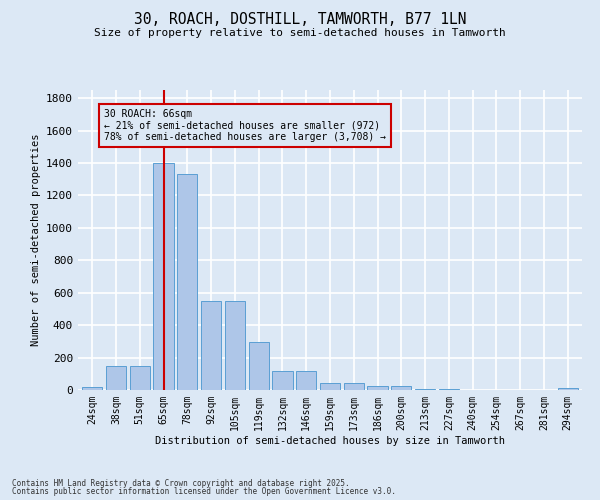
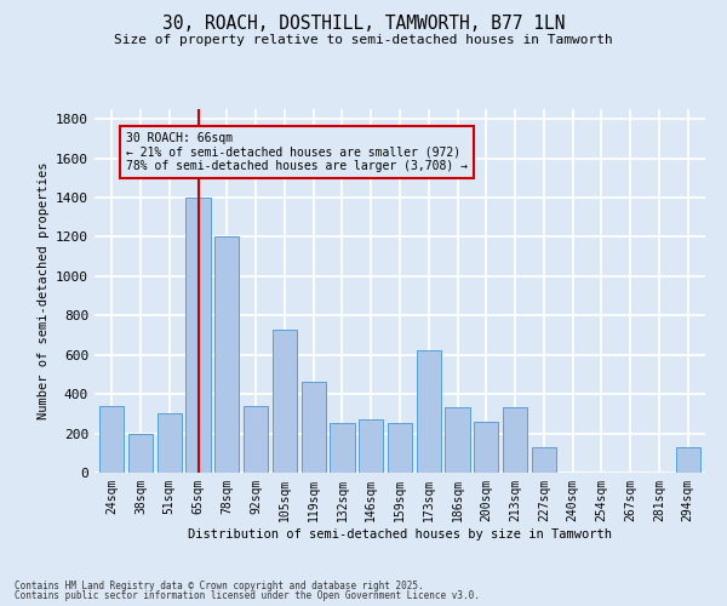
24sqm: 20 -> 340
38sqm: 140 -> 200
51sqm: 140 -> 300
78sqm: 1340 -> 1200
92sqm: 550 -> 340
105sqm: 550 -> 730
119sqm: 300 -> 460
132sqm: 120 -> 250
146sqm: 120 -> 270
159sqm: 40 -> 250
173sqm: 40 -> 620
186sqm: 20 -> 330
200sqm: 20 -> 260
213sqm: 0 -> 330
227sqm: 0 -> 130
294sqm: 20 -> 130
